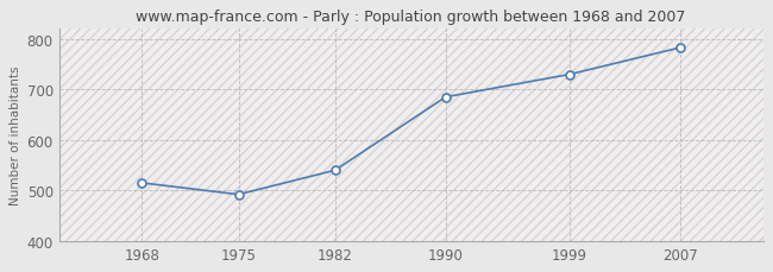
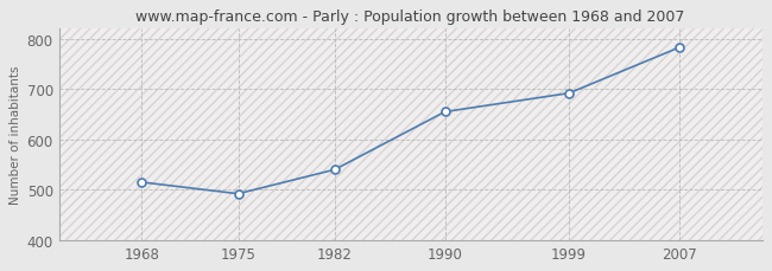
1990: 685 -> 655
1999: 730 -> 692
